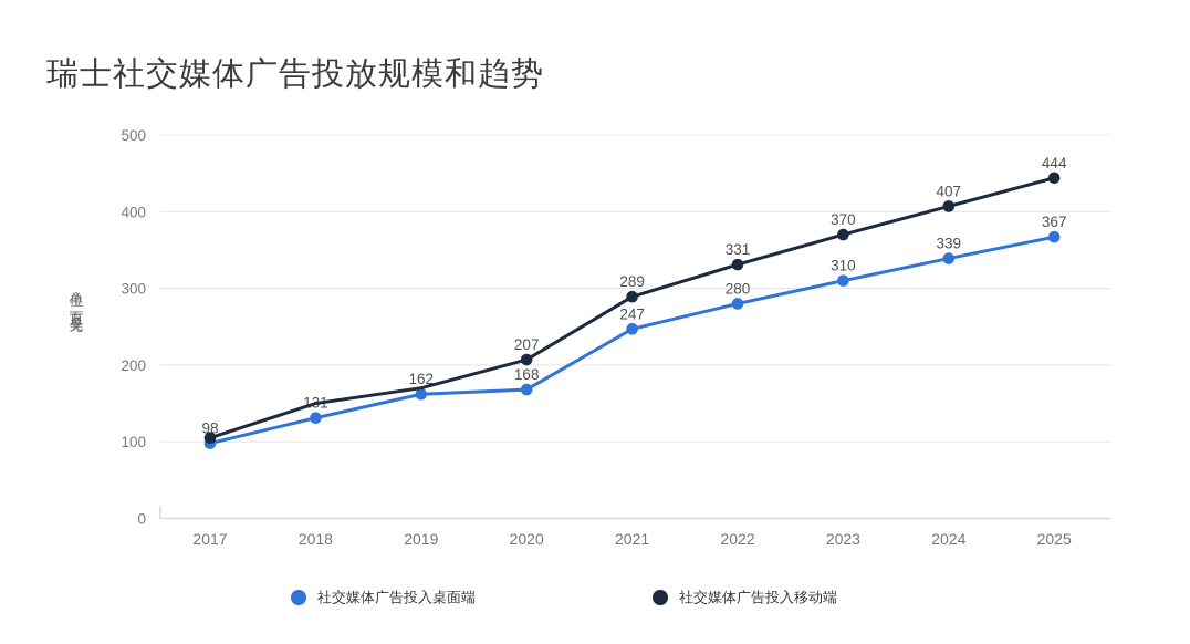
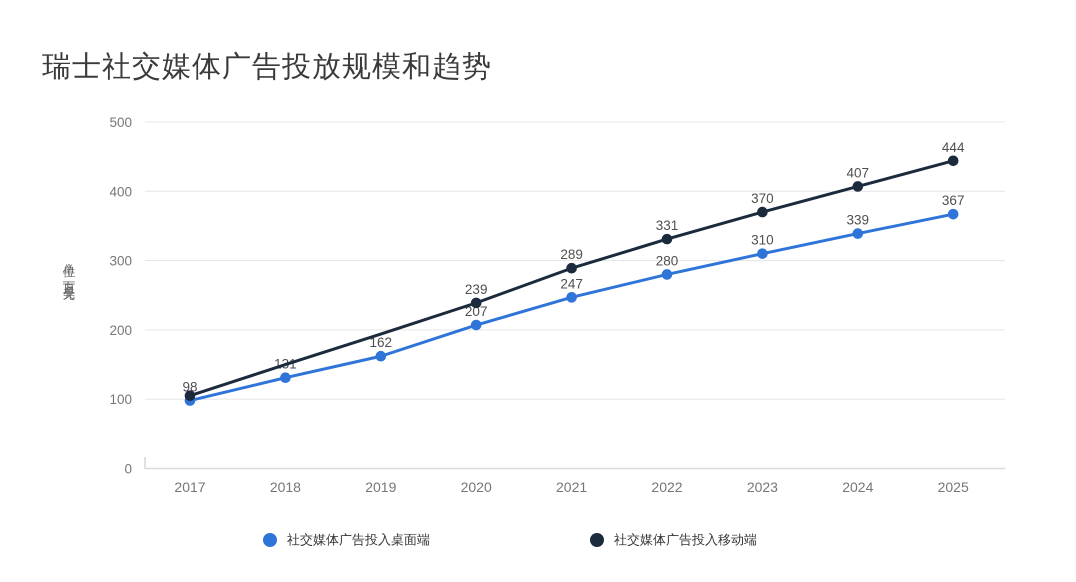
社交媒体广告投入移动端/2019: 170 -> 190
社交媒体广告投入桌面端/2020: 168 -> 207
社交媒体广告投入移动端/2020: 207 -> 239
